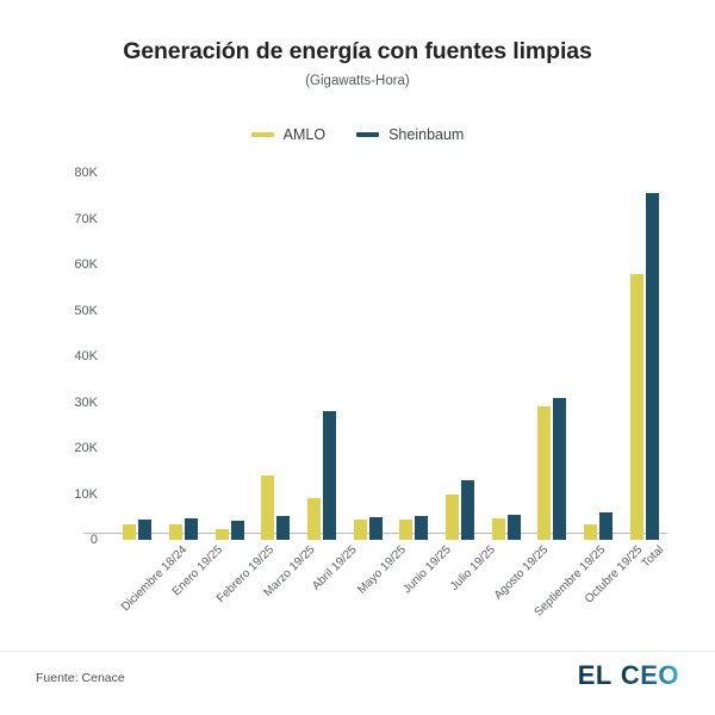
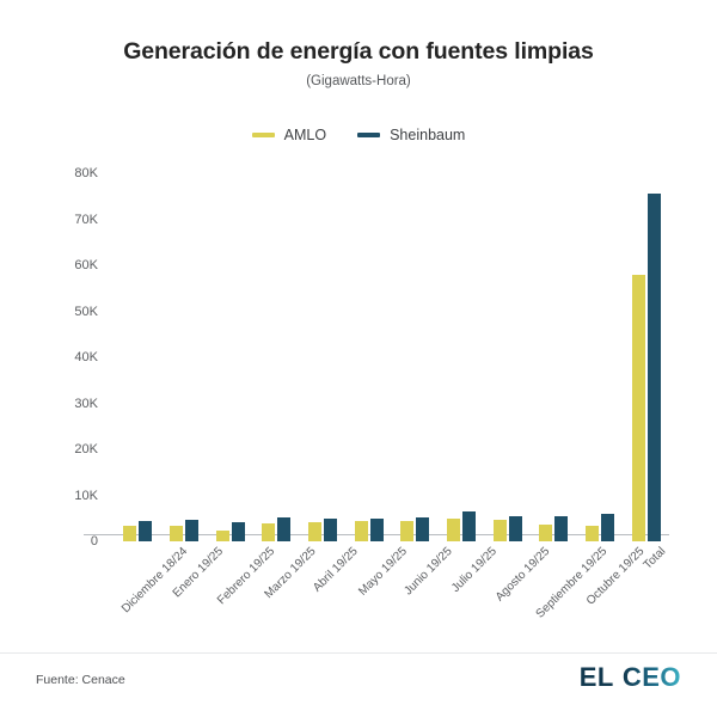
AMLO/Marzo 19/25: 14K -> 4K
AMLO/Abril 19/25: 9K -> 4K
Sheinbaum/Abril 19/25: 28K -> 5K
AMLO/Julio 19/25: 10K -> 5K
Sheinbaum/Julio 19/25: 13K -> 6K
AMLO/Septiembre 19/25: 29K -> 4K
Sheinbaum/Septiembre 19/25: 31K -> 6K
